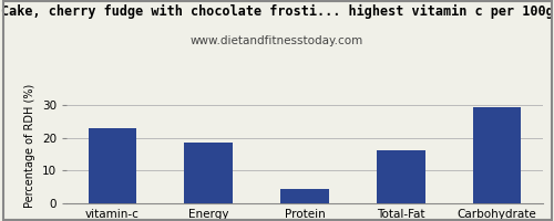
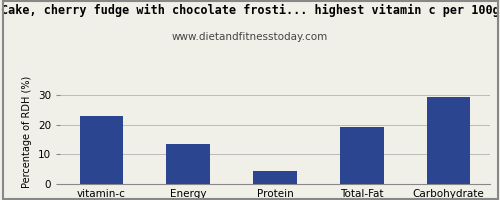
Energy: 18.5 -> 13.3
Total-Fat: 16.0 -> 19.2
